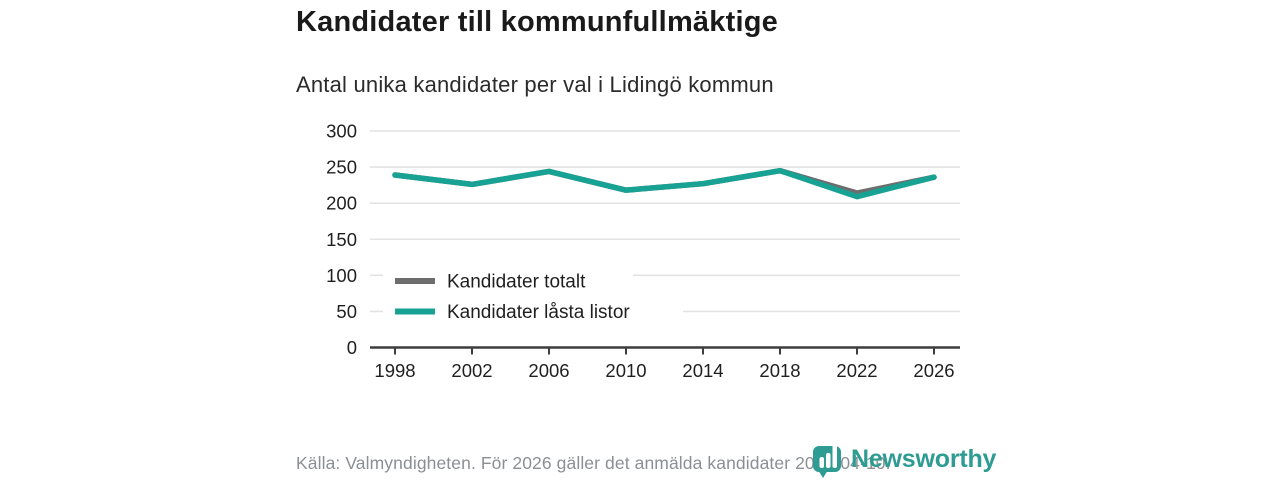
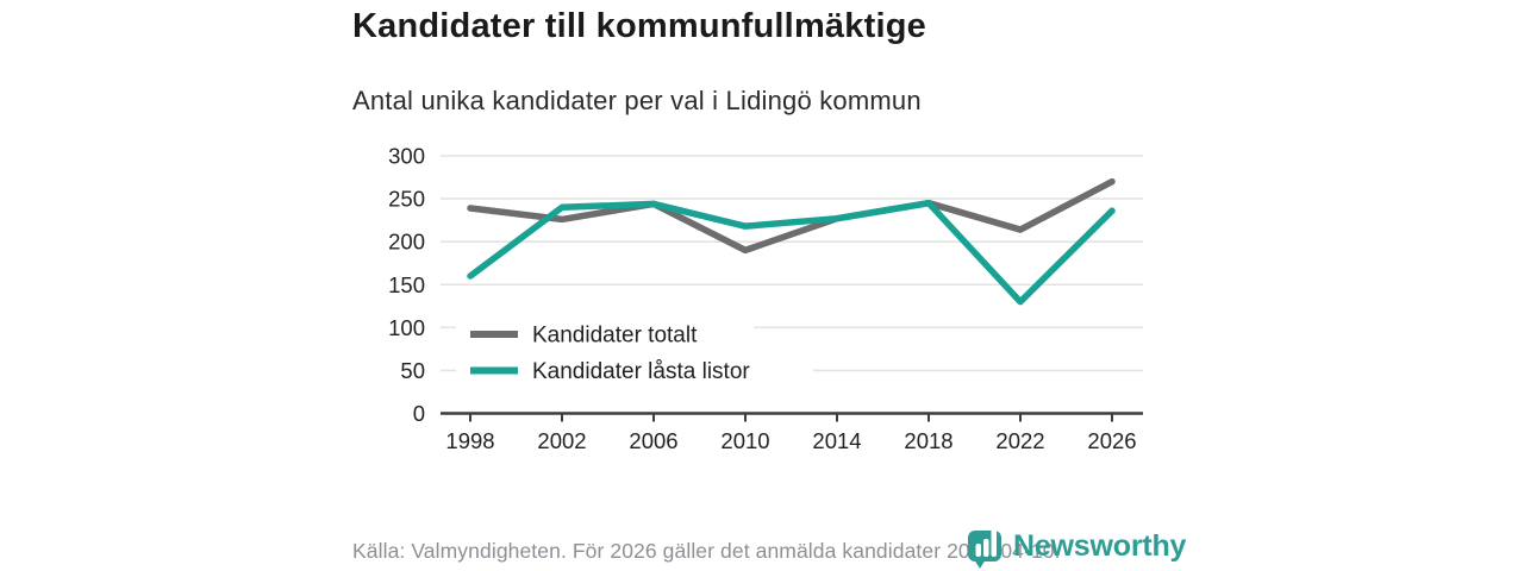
Kandidater låsta listor/1998: 240 -> 160
Kandidater låsta listor/2002: 230 -> 240
Kandidater totalt/2010: 220 -> 190
Kandidater låsta listor/2022: 210 -> 130
Kandidater totalt/2026: 240 -> 270
